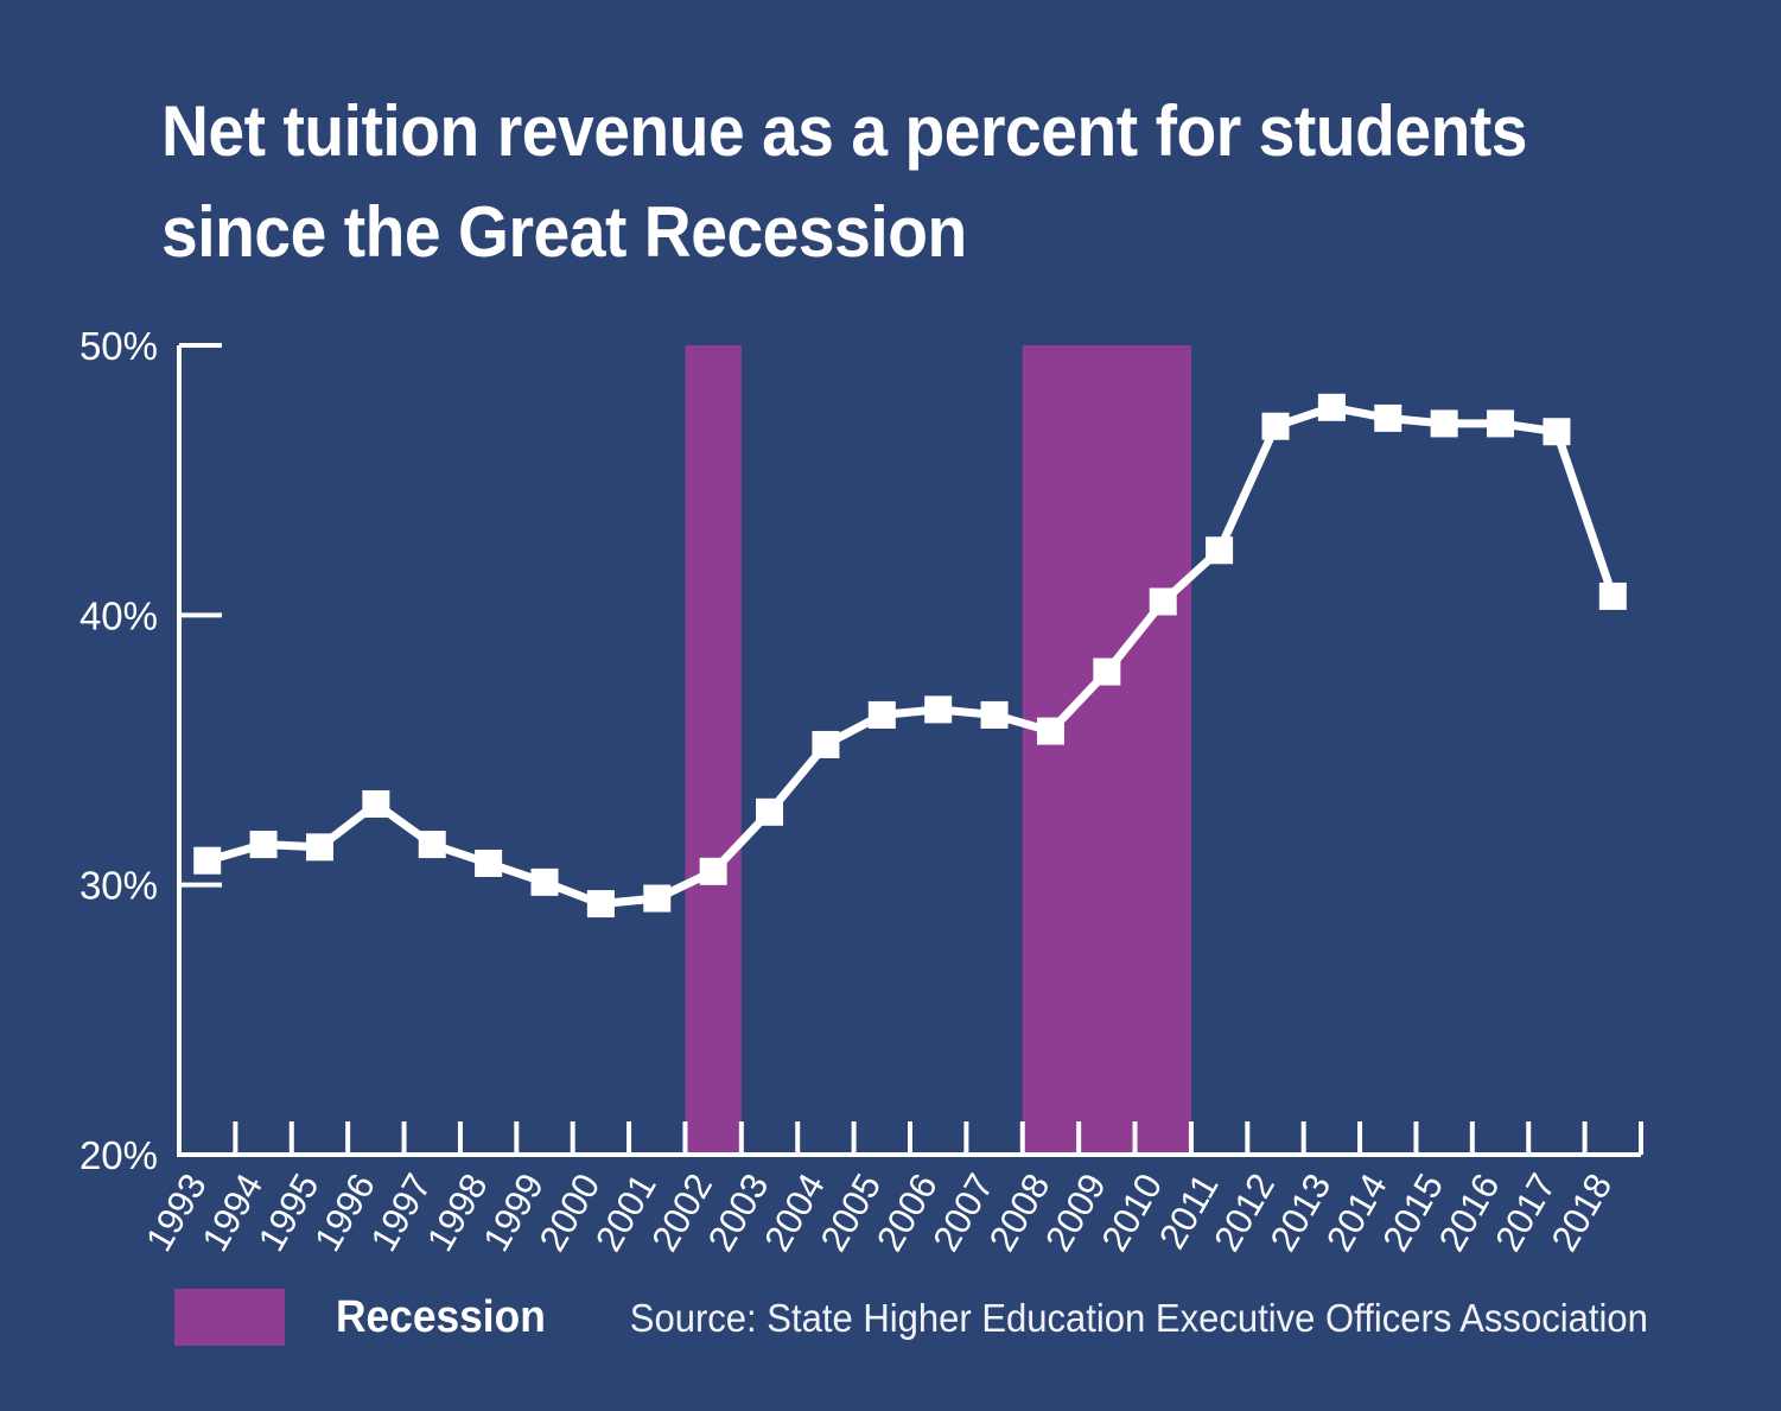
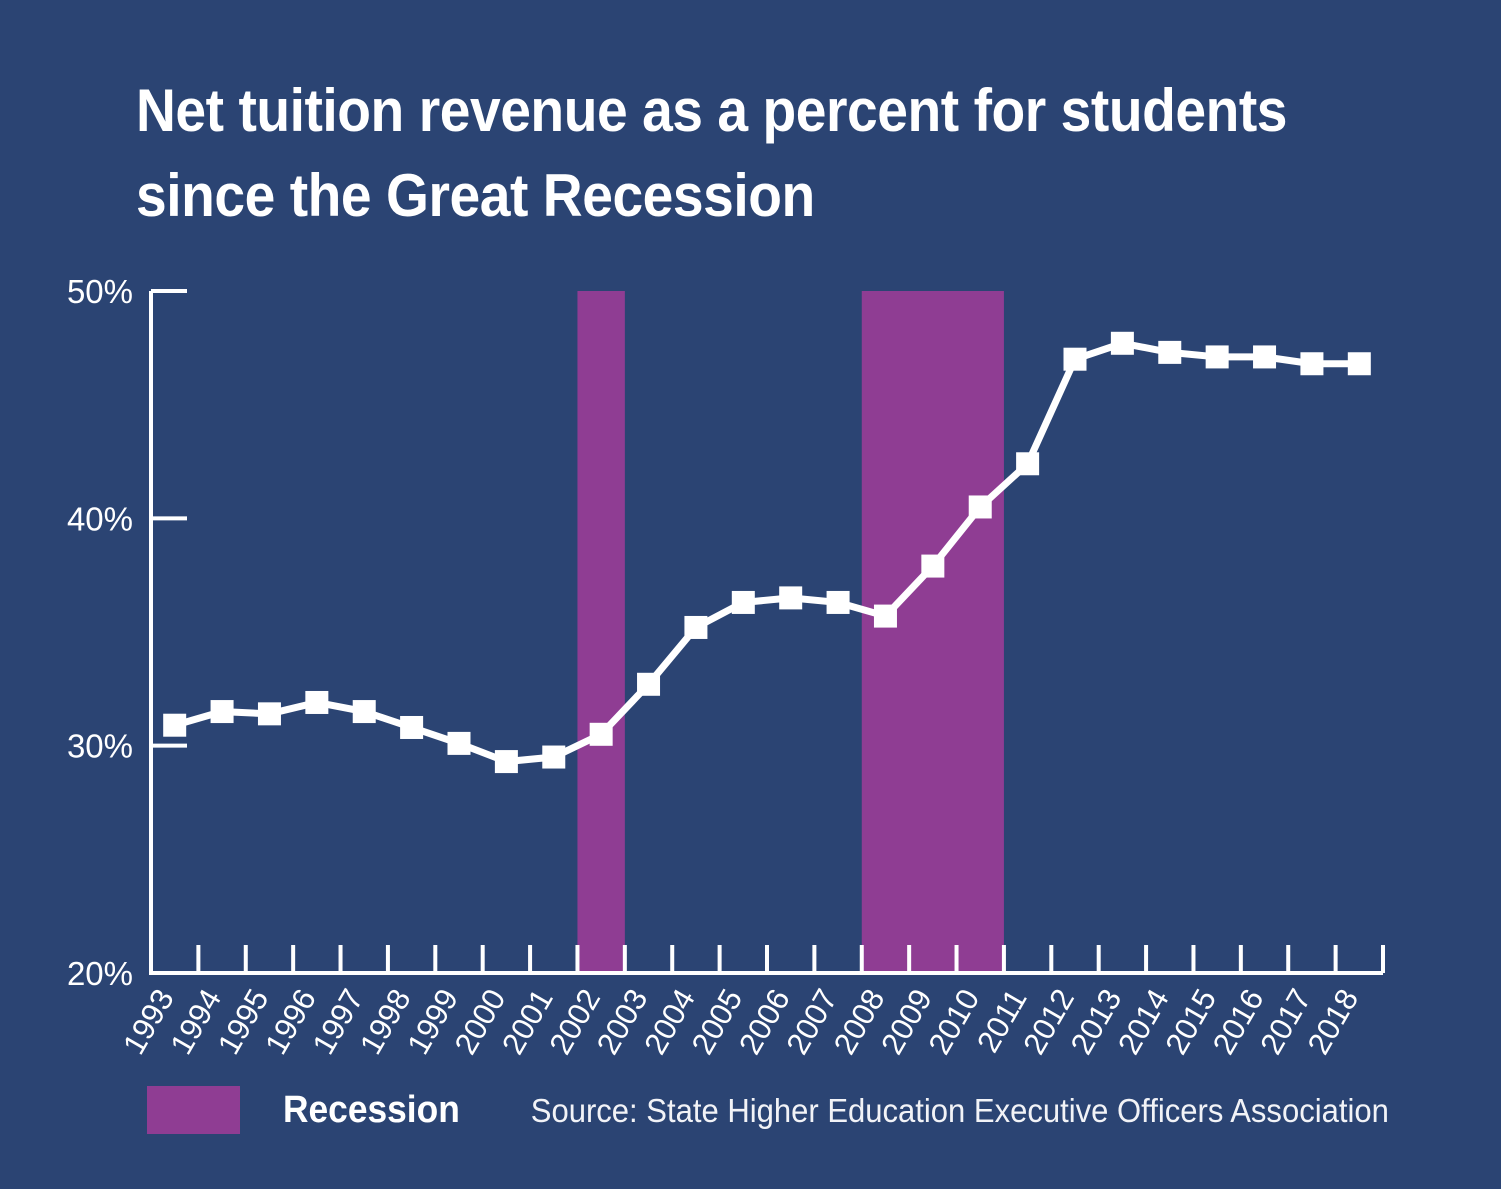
1996: 33.0% -> 31.9%
2018: 40.7% -> 46.8%
